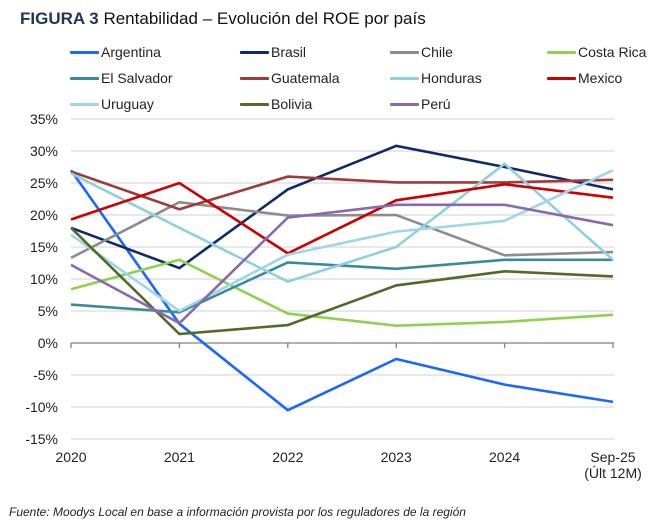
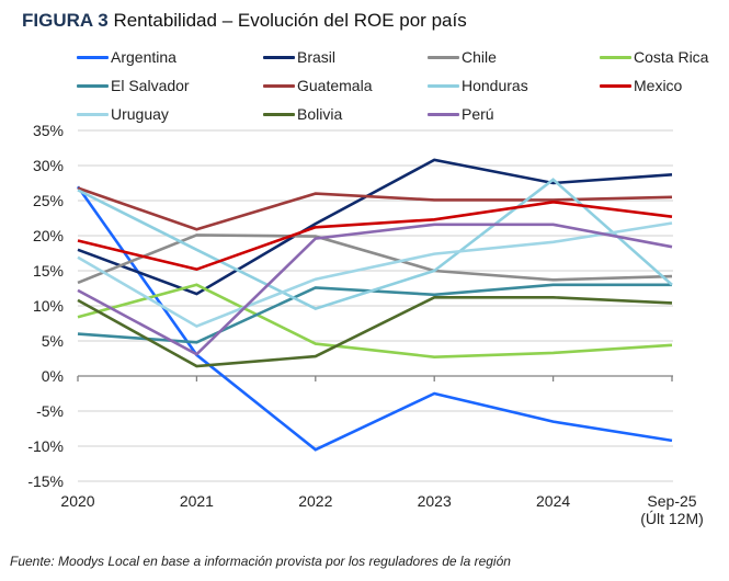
Bolivia/2020: 18% -> 11%
Chile/2021: 22% -> 20%
Mexico/2021: 25% -> 15%
Uruguay/2021: 5% -> 7%
Brasil/2022: 24% -> 22%
Mexico/2022: 14% -> 21%
Chile/2023: 20% -> 15%
Bolivia/2023: 9% -> 11%
Brasil/Sep-25 (Últ 12M): 24% -> 29%
Uruguay/Sep-25 (Últ 12M): 27% -> 22%
